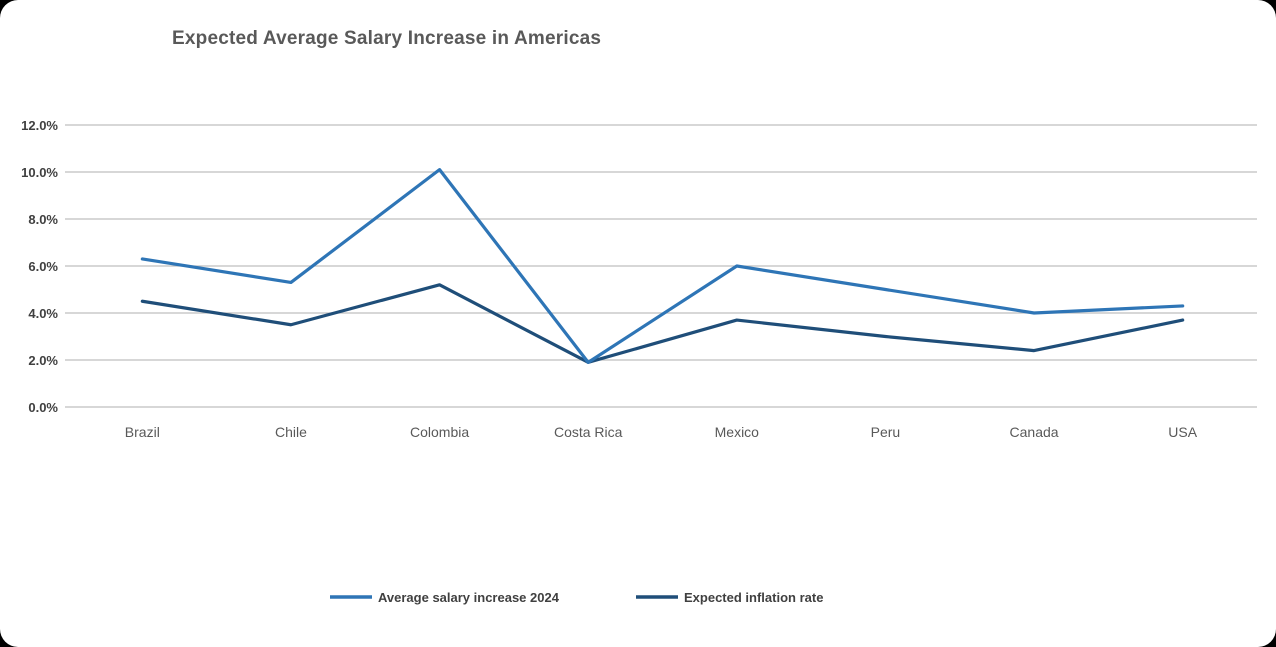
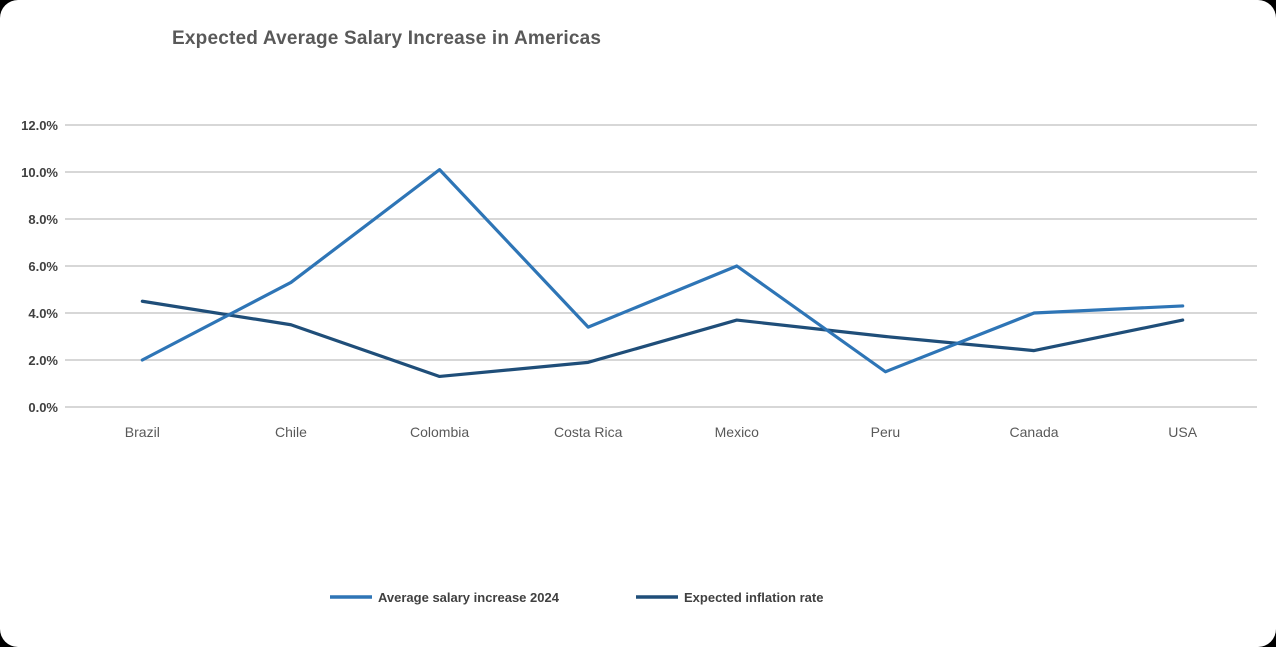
Average salary increase 2024/Brazil: 6.3% -> 2.0%
Expected inflation rate/Colombia: 5.2% -> 1.3%
Average salary increase 2024/Costa Rica: 1.9% -> 3.4%
Average salary increase 2024/Peru: 5.0% -> 1.5%
